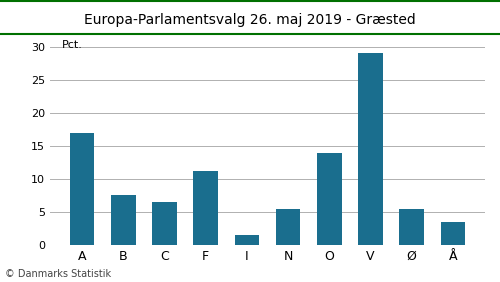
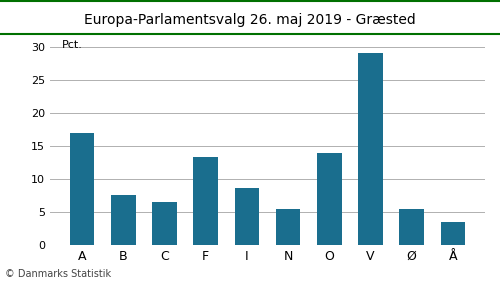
F: 11.2 -> 13.4
I: 1.6 -> 8.6
